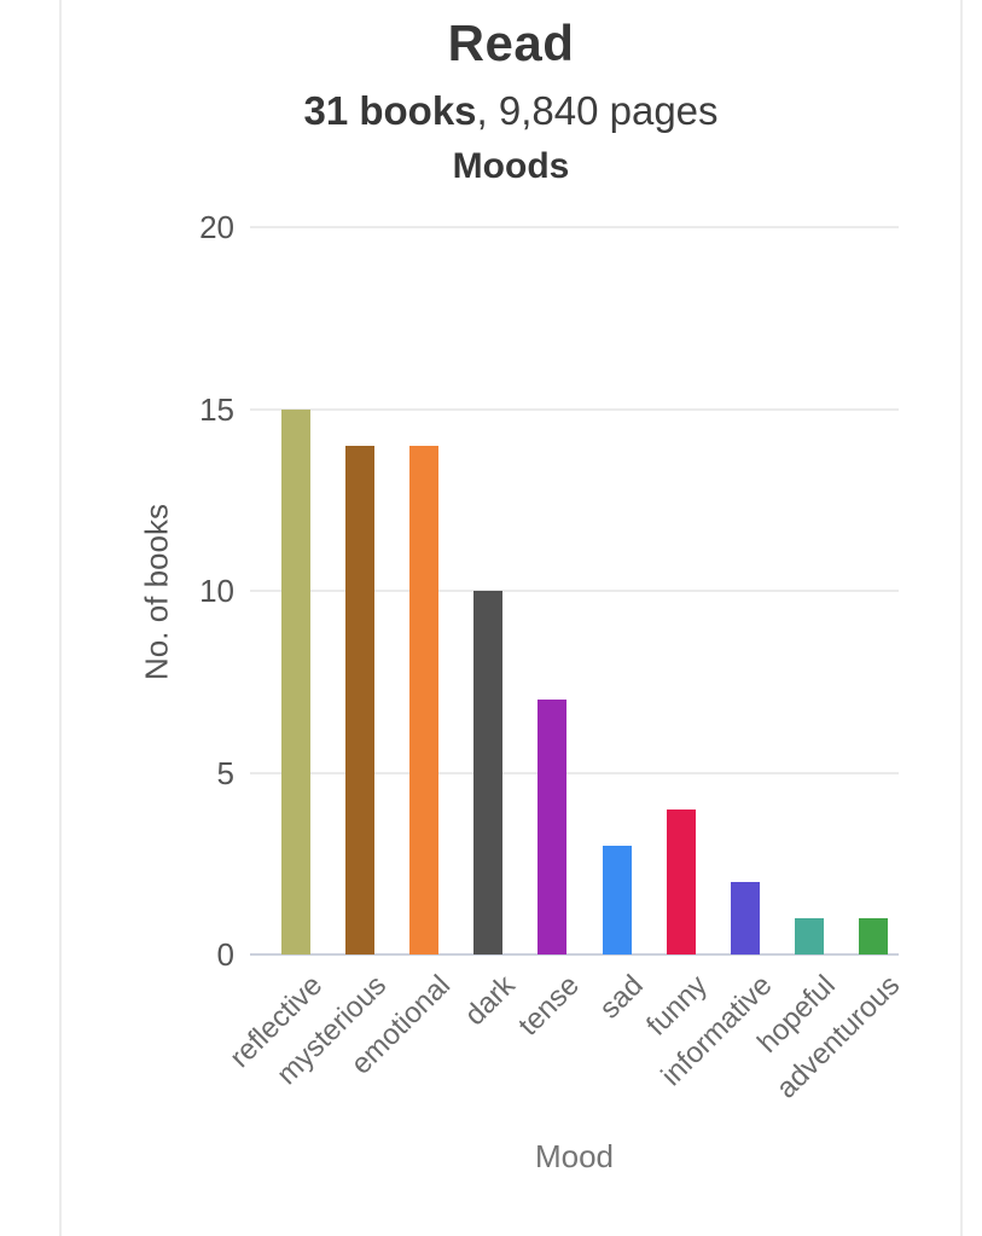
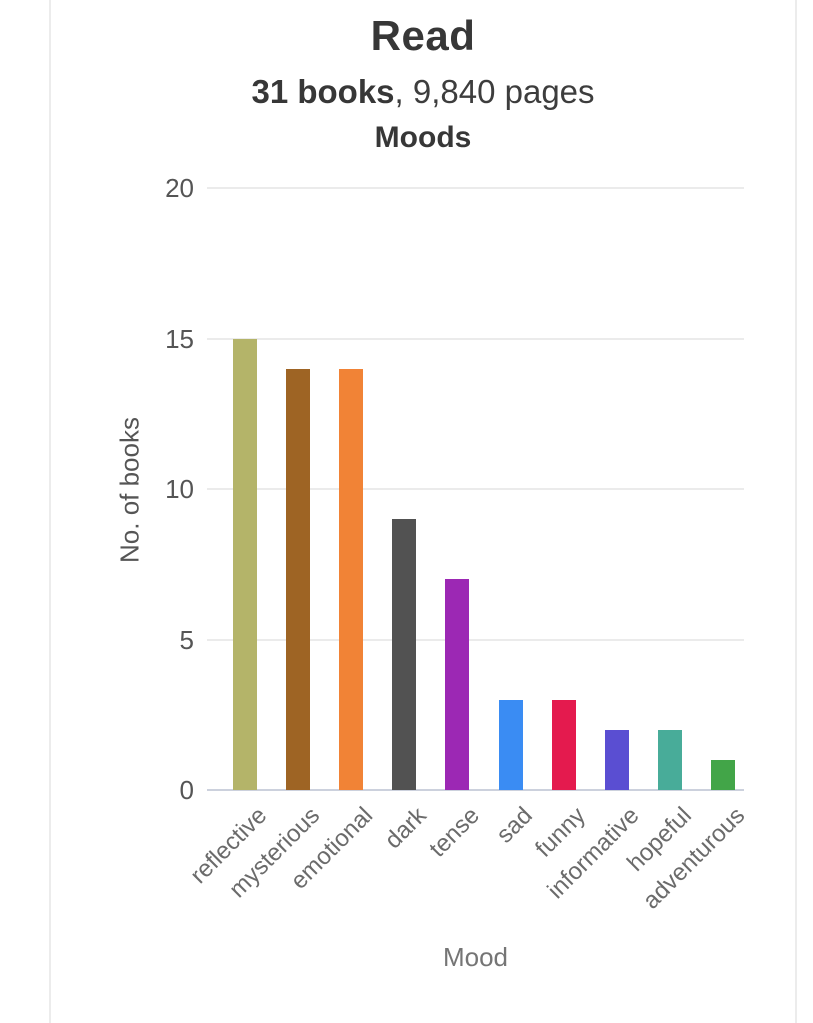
dark: 10 -> 9
funny: 4 -> 3
hopeful: 1 -> 2
